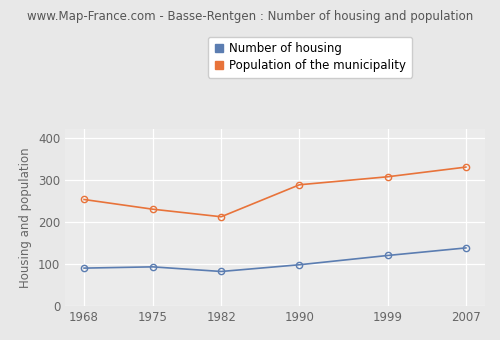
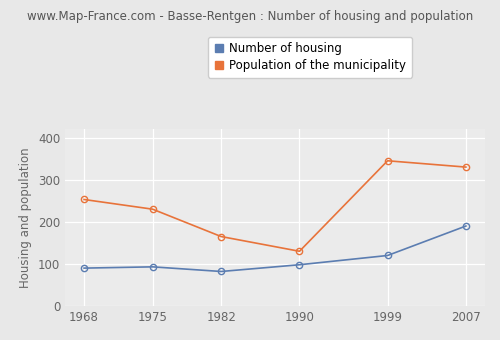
Population of the municipality/1982: 212 -> 165
Population of the municipality/1990: 288 -> 130
Population of the municipality/1999: 307 -> 345
Number of housing/2007: 138 -> 190
